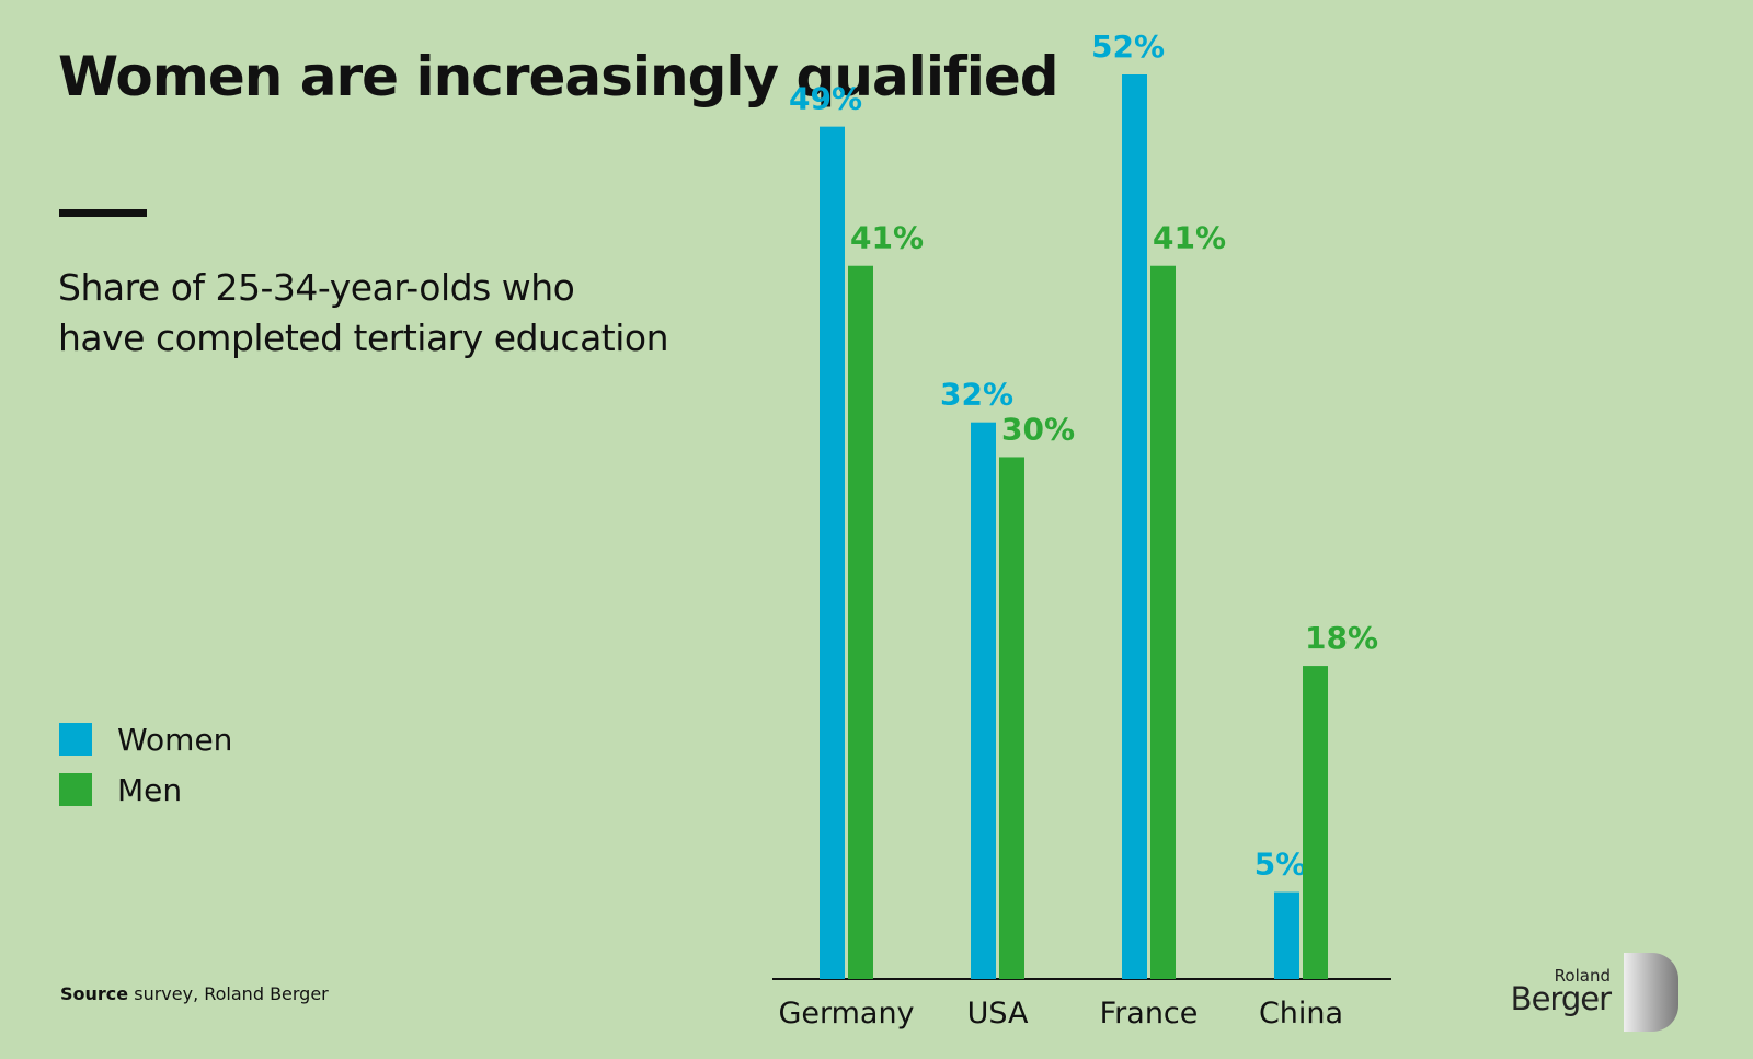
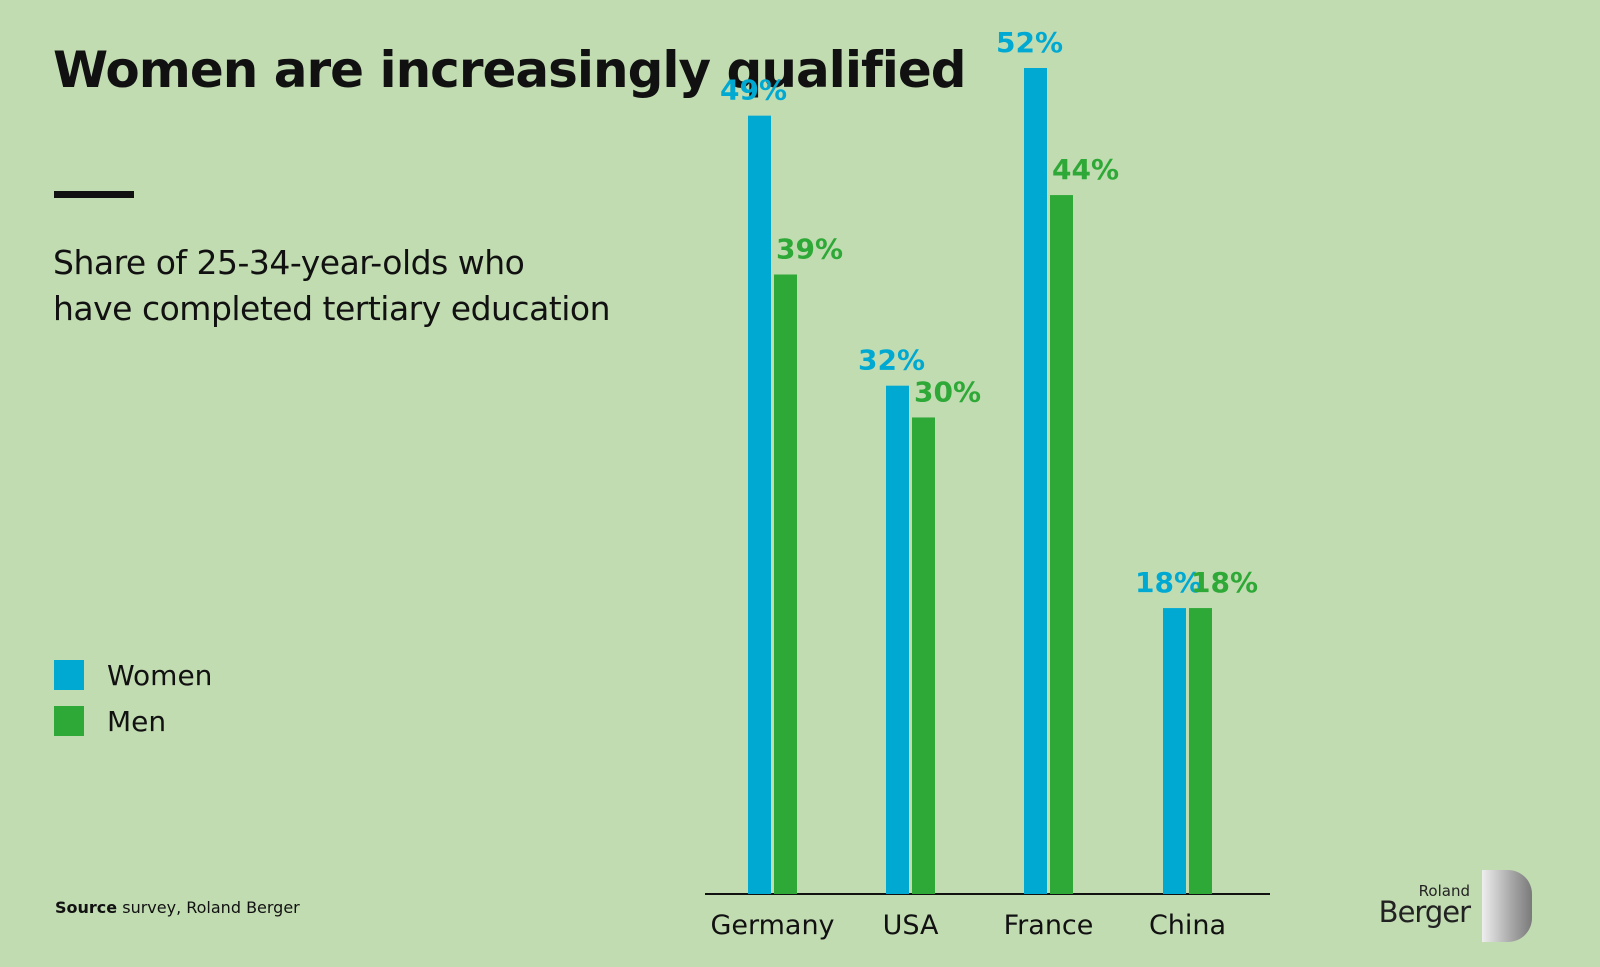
Men/Germany: 41% -> 39%
Men/France: 41% -> 44%
Women/China: 5% -> 18%
